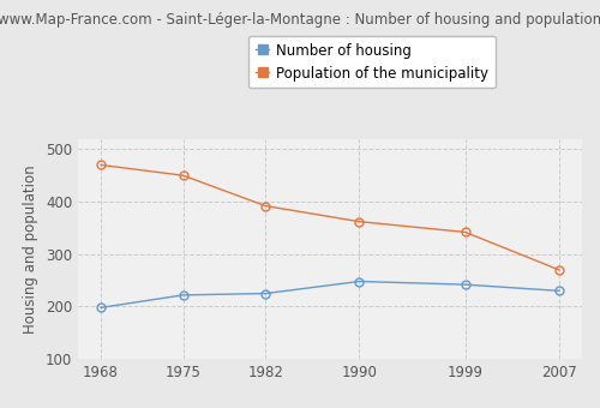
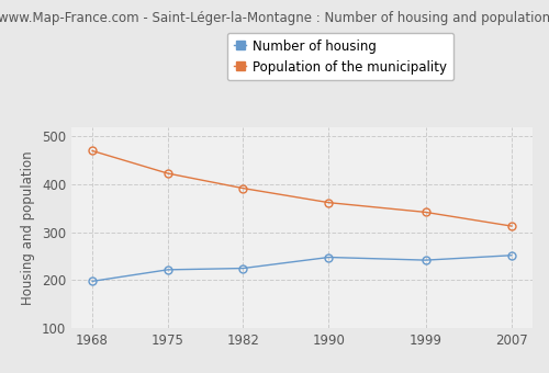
Population of the municipality/1975: 450 -> 423
Number of housing/2007: 230 -> 252
Population of the municipality/2007: 270 -> 313
